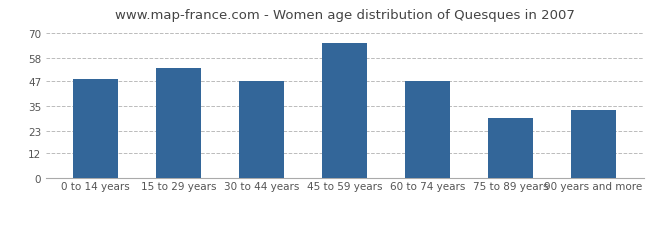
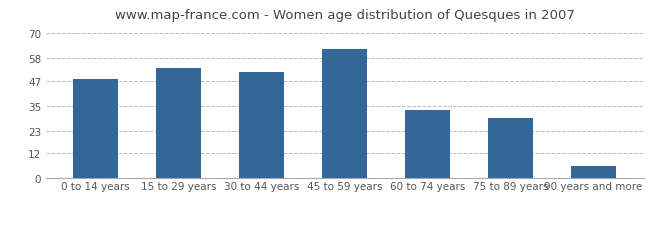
30 to 44 years: 47 -> 51
45 to 59 years: 65 -> 62
60 to 74 years: 47 -> 33
90 years and more: 33 -> 6
